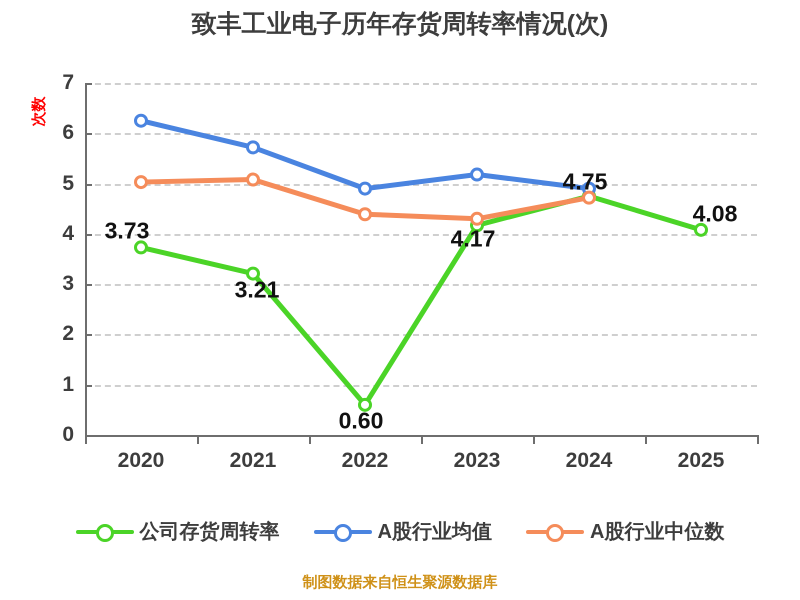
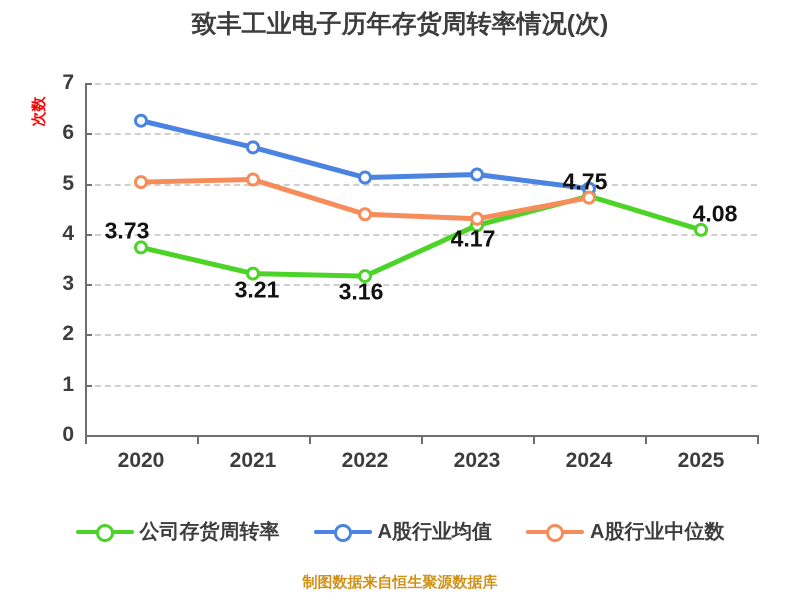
公司存货周转率/2022: 0.60 -> 3.16
A股行业均值/2022: 4.9 -> 5.1
